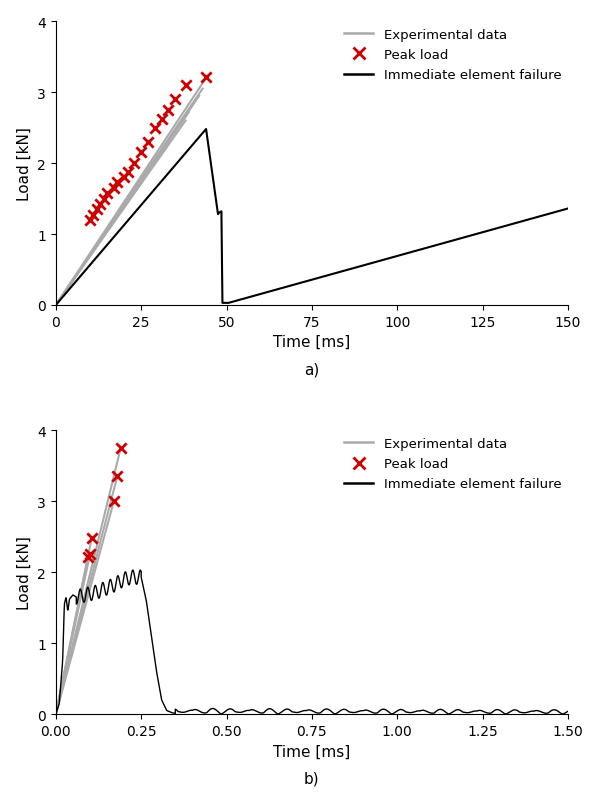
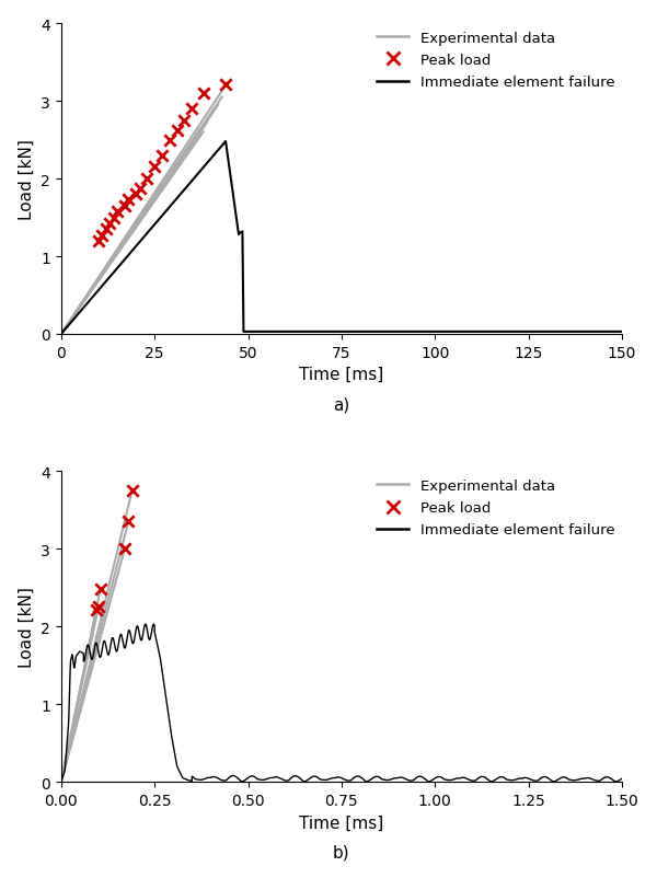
Immediate element failure/150: 1.36 -> 0.03
